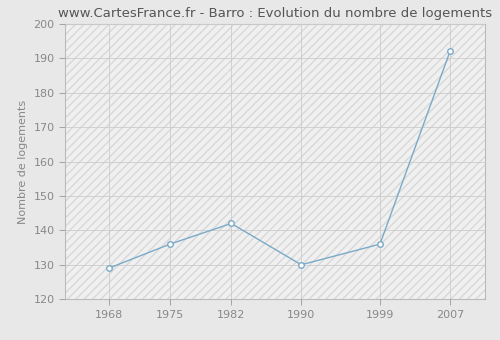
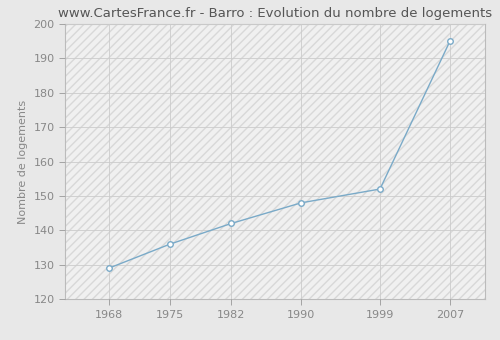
1990: 130 -> 148
1999: 136 -> 152
2007: 192 -> 195
